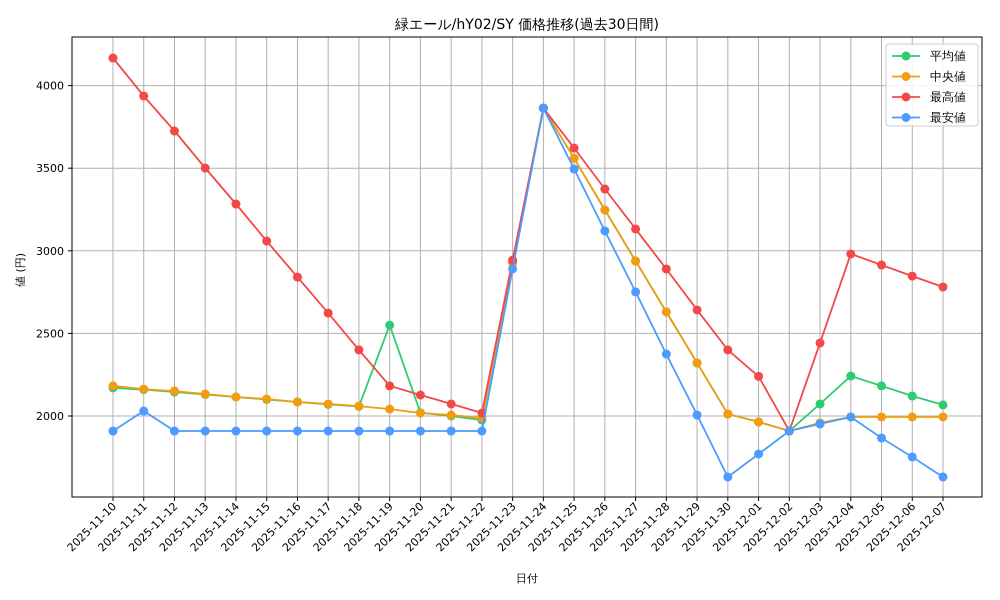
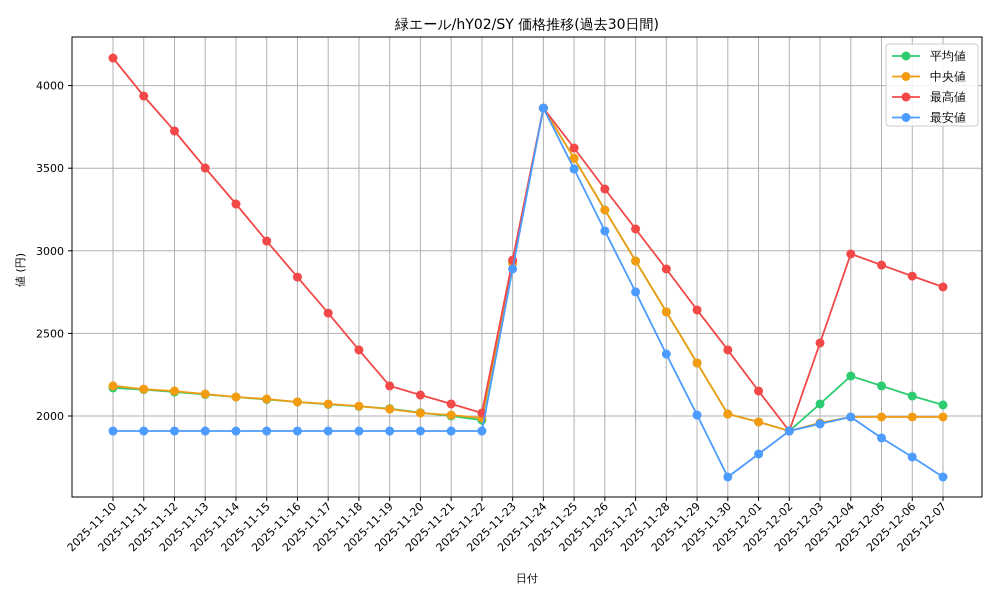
最安値/2025-11-11: 2030 -> 1910
平均値/2025-11-19: 2550 -> 2040
最高値/2025-12-01: 2240 -> 2150
